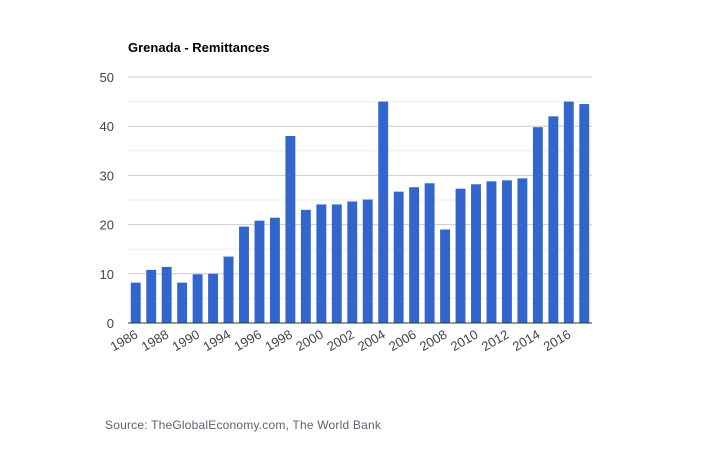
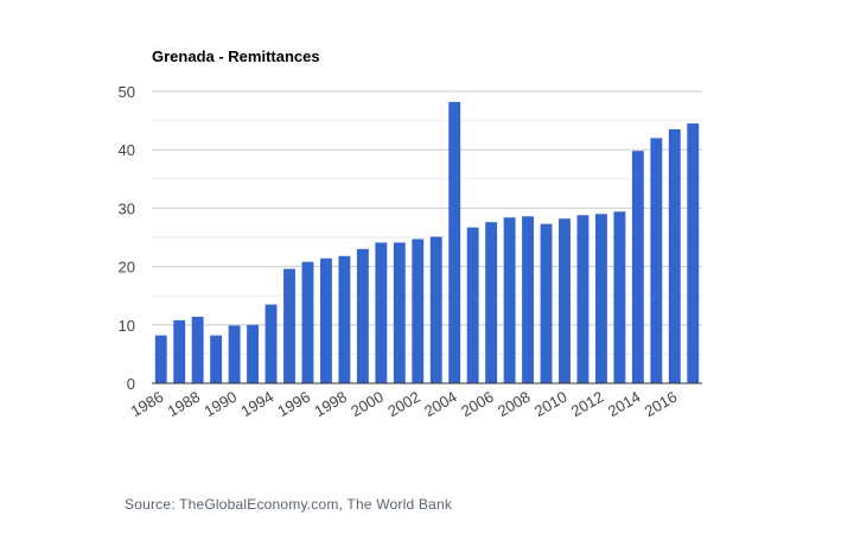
1998: 38 -> 22
2004: 45 -> 48
2008: 19 -> 29
2016: 45 -> 44
